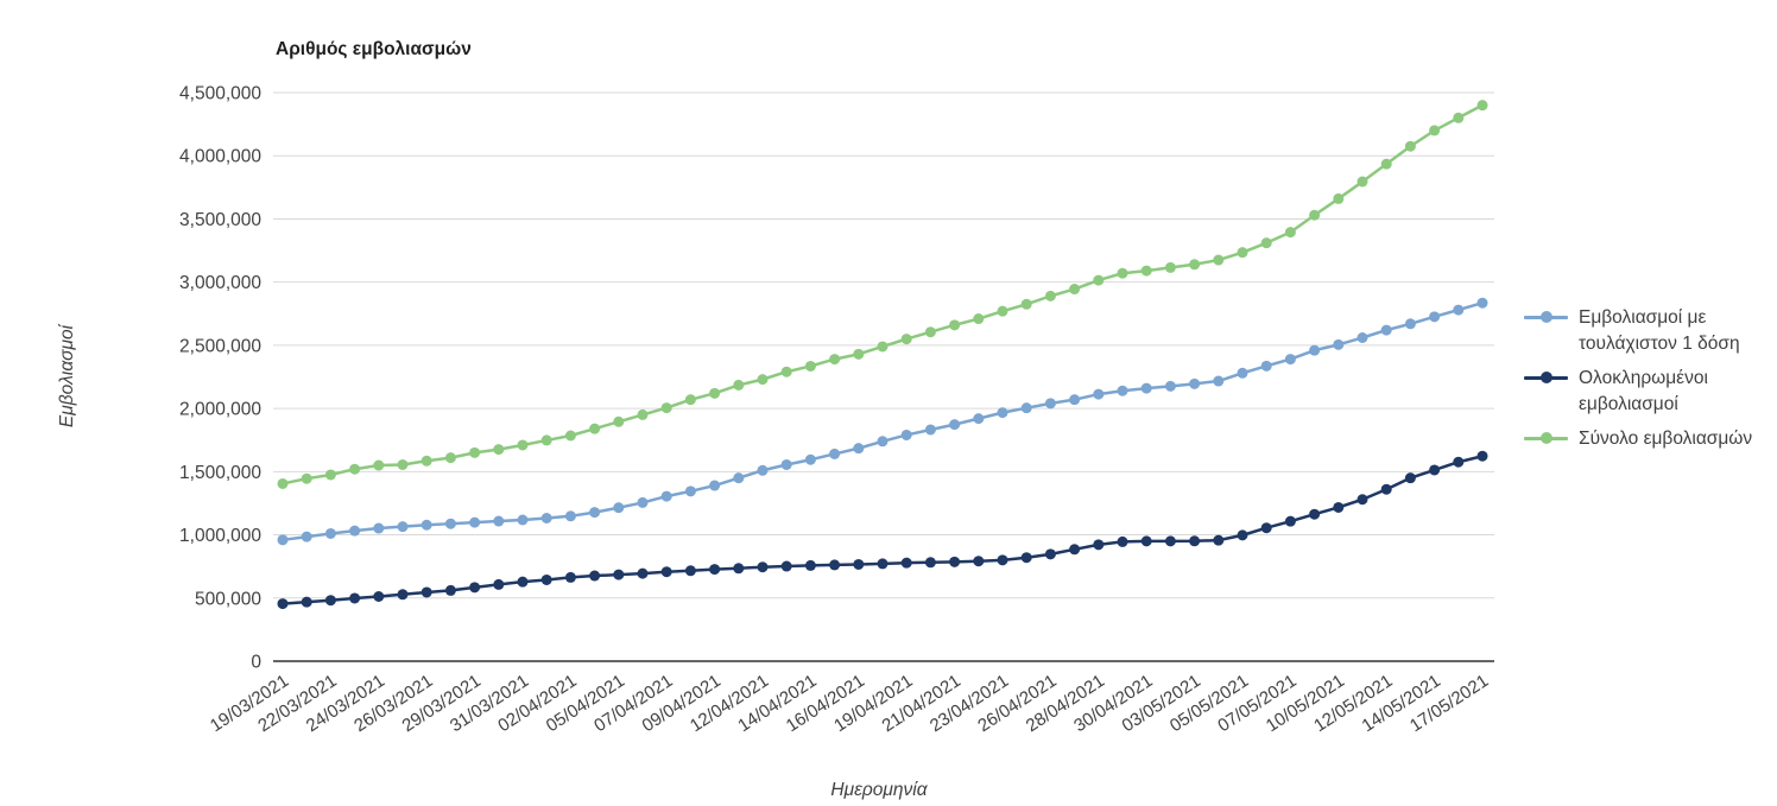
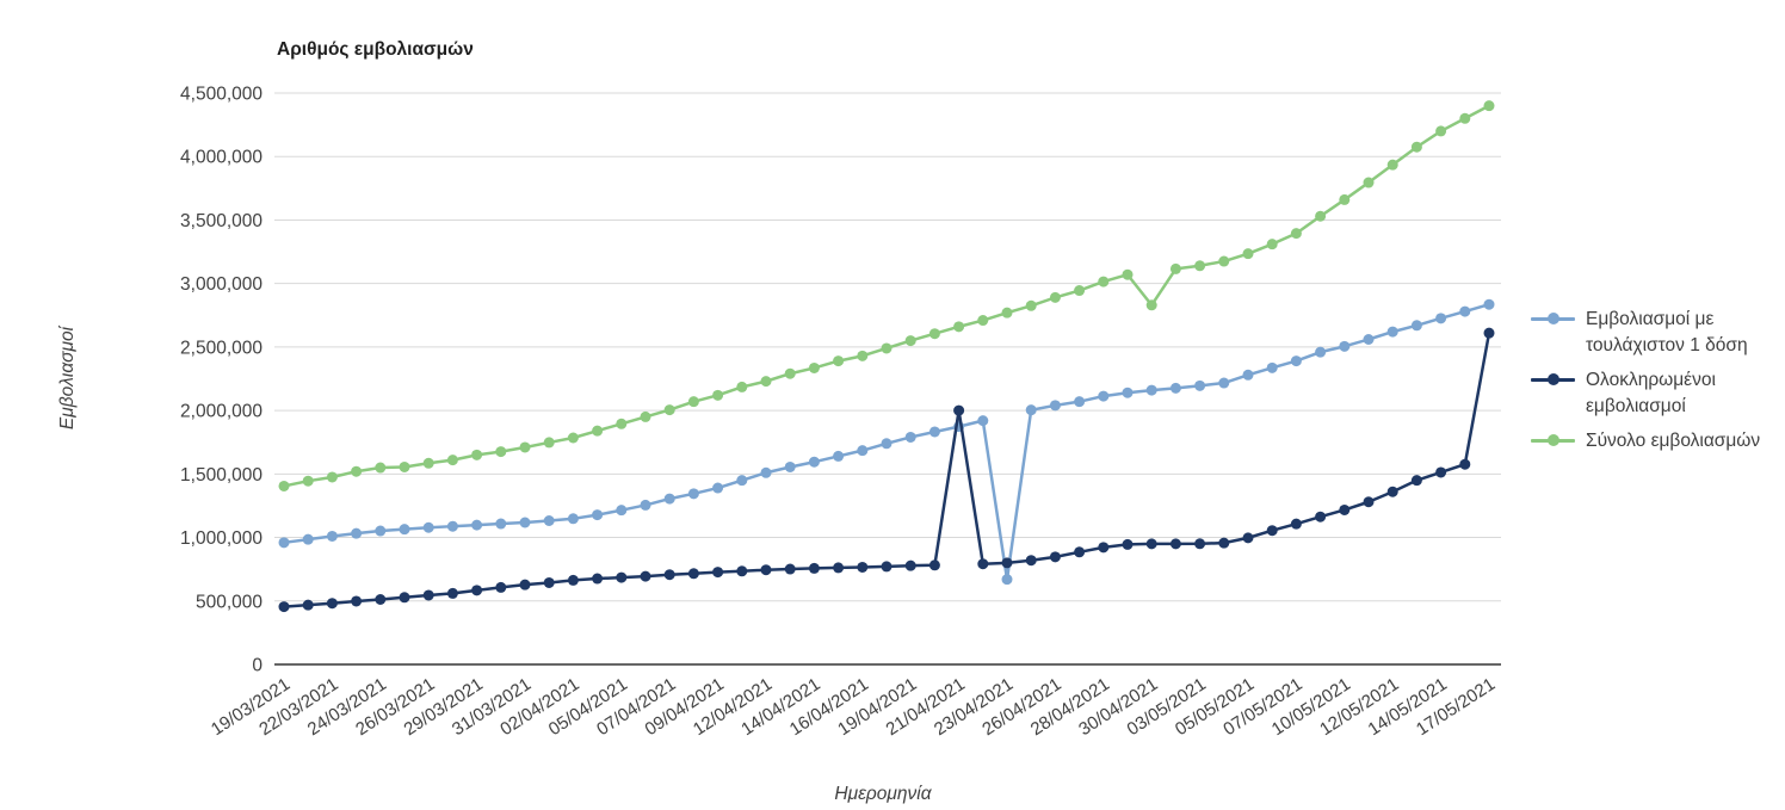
Ολοκληρωμένοι εμβολιασμοί/21/04/2021: 790000 -> 2000000
Εμβολιασμοί με τουλάχιστον 1 δόση/23/04/2021: 1970000 -> 670000
Σύνολο εμβολιασμών/30/04/2021: 3090000 -> 2830000
Ολοκληρωμένοι εμβολιασμοί/17/05/2021: 1620000 -> 2610000
